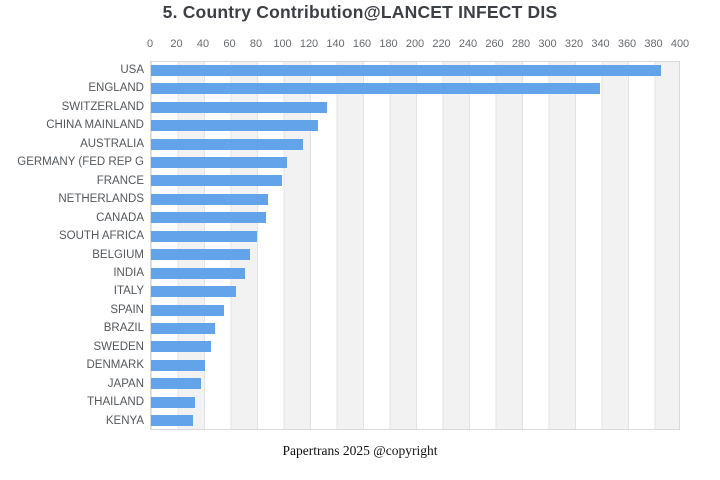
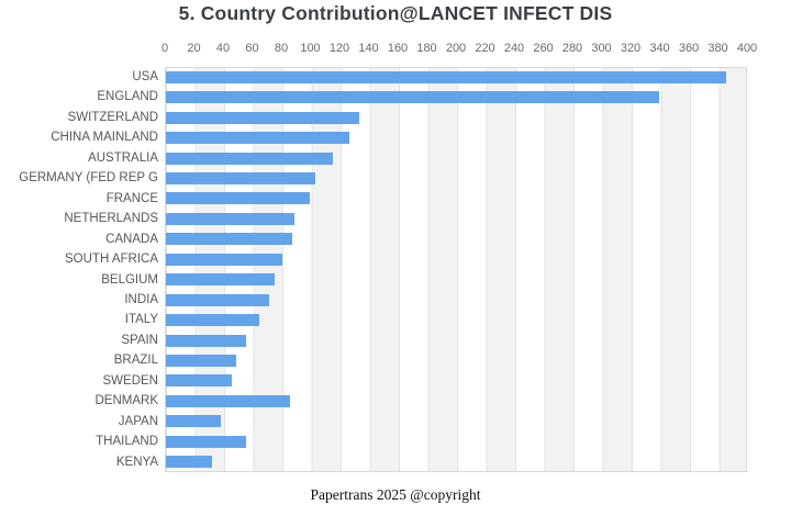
DENMARK: 41 -> 85
THAILAND: 33 -> 55
